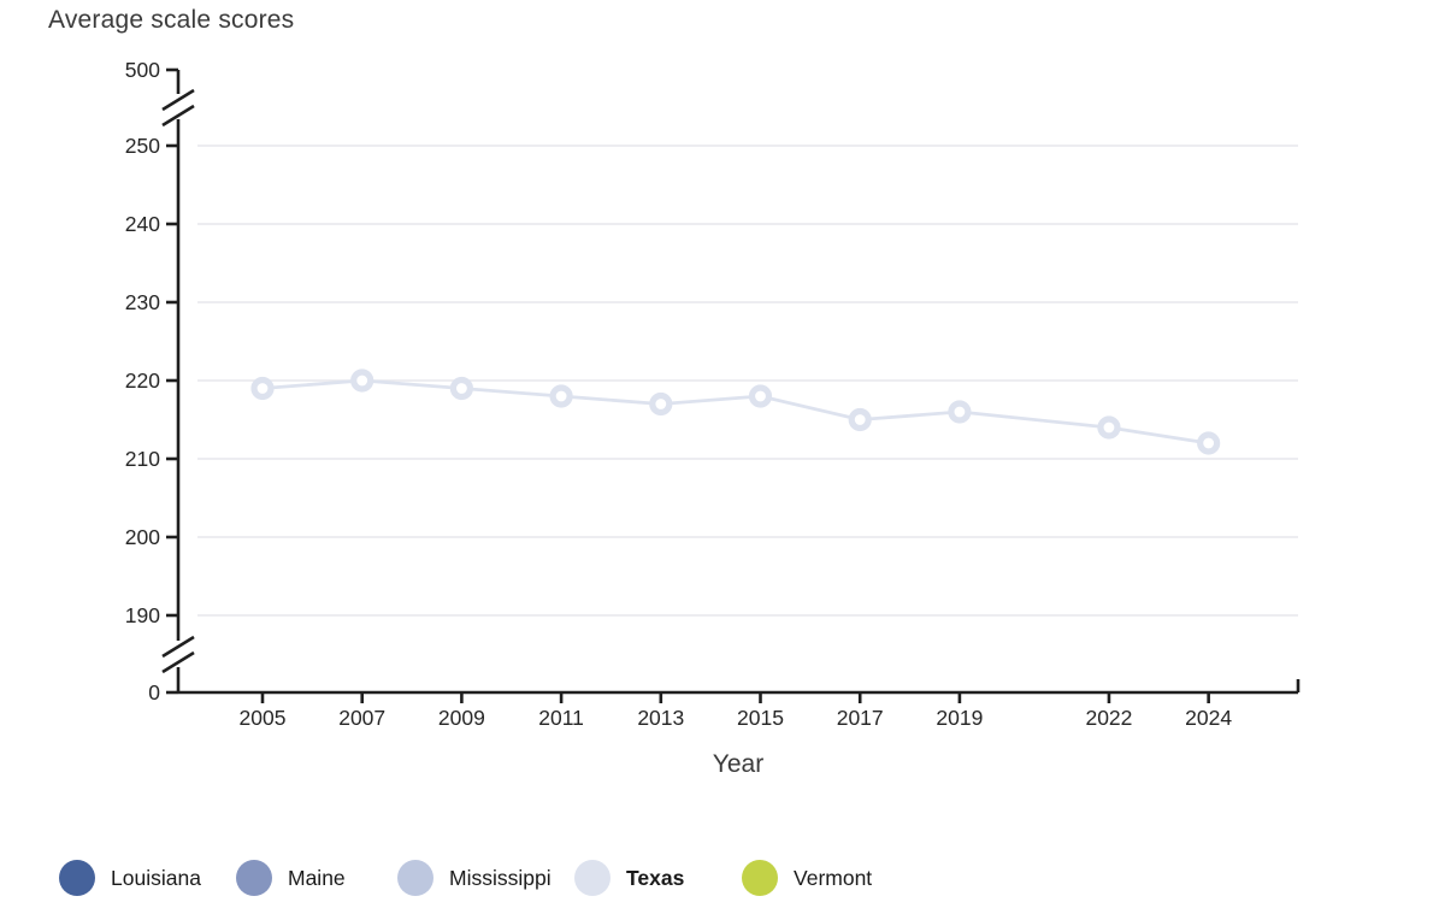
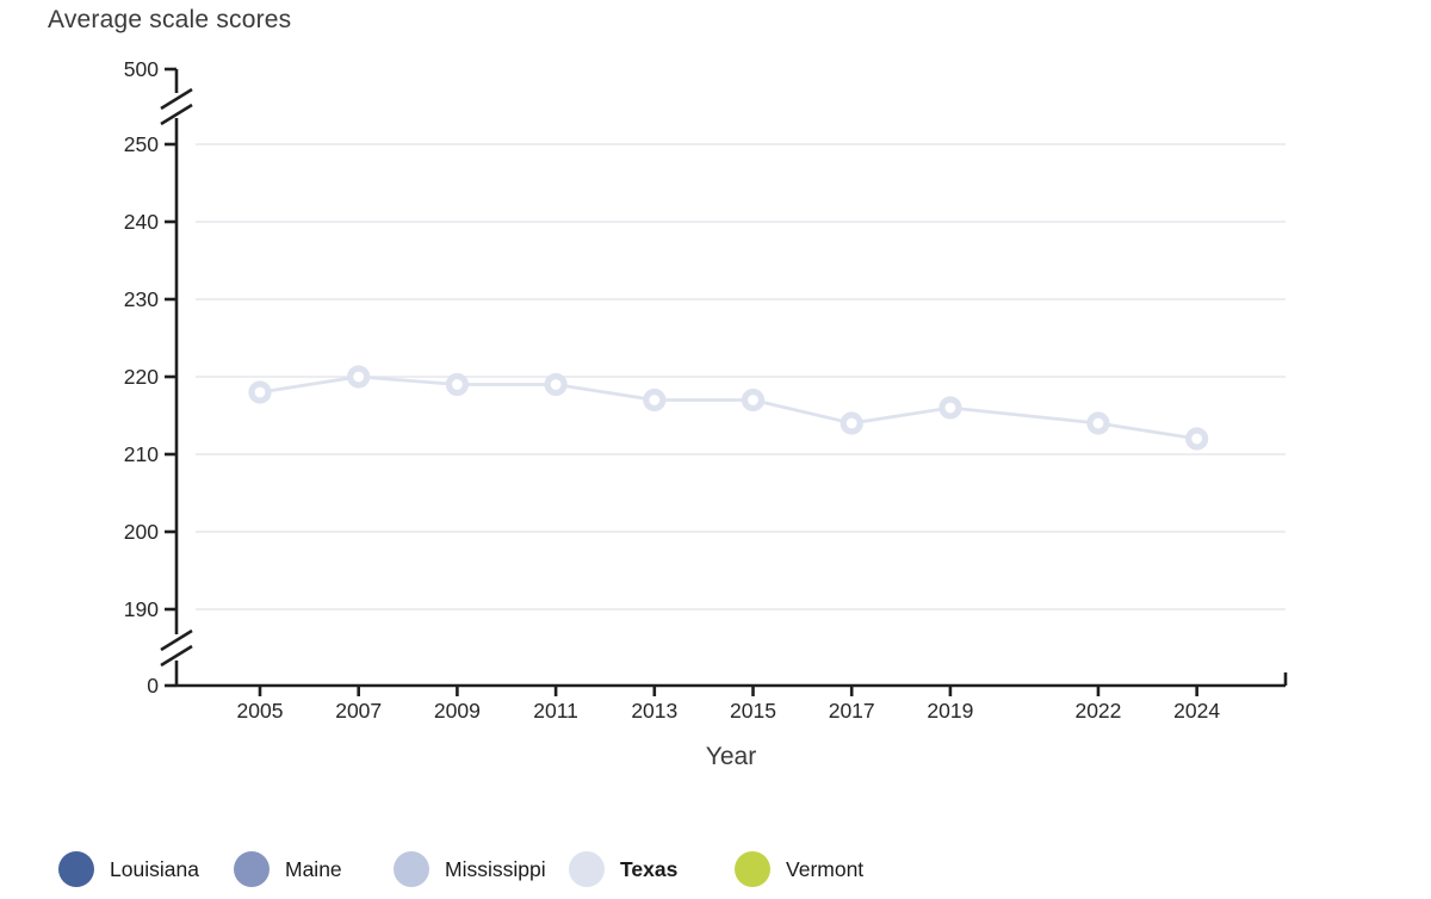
2005: 219 -> 218
2011: 218 -> 219
2015: 218 -> 217
2017: 215 -> 214
